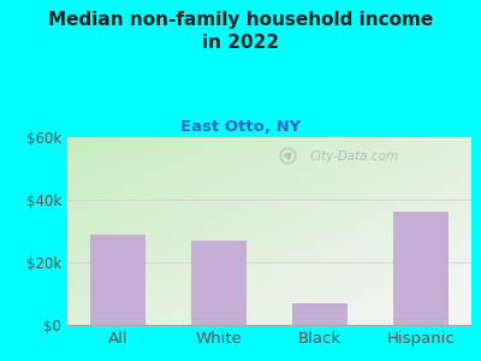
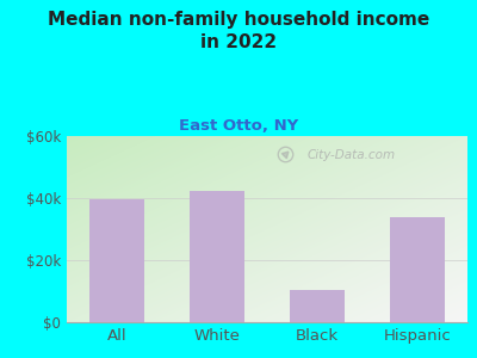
All: $29.0k -> $39.5k
White: $27.0k -> $42.5k
Black: $7.0k -> $10.5k
Hispanic: $36.0k -> $34.0k
